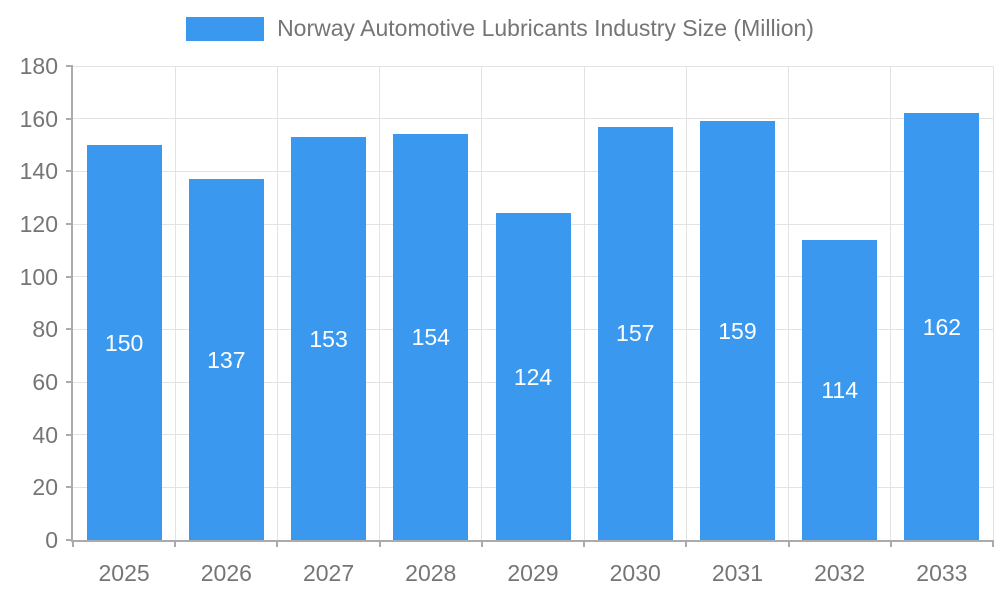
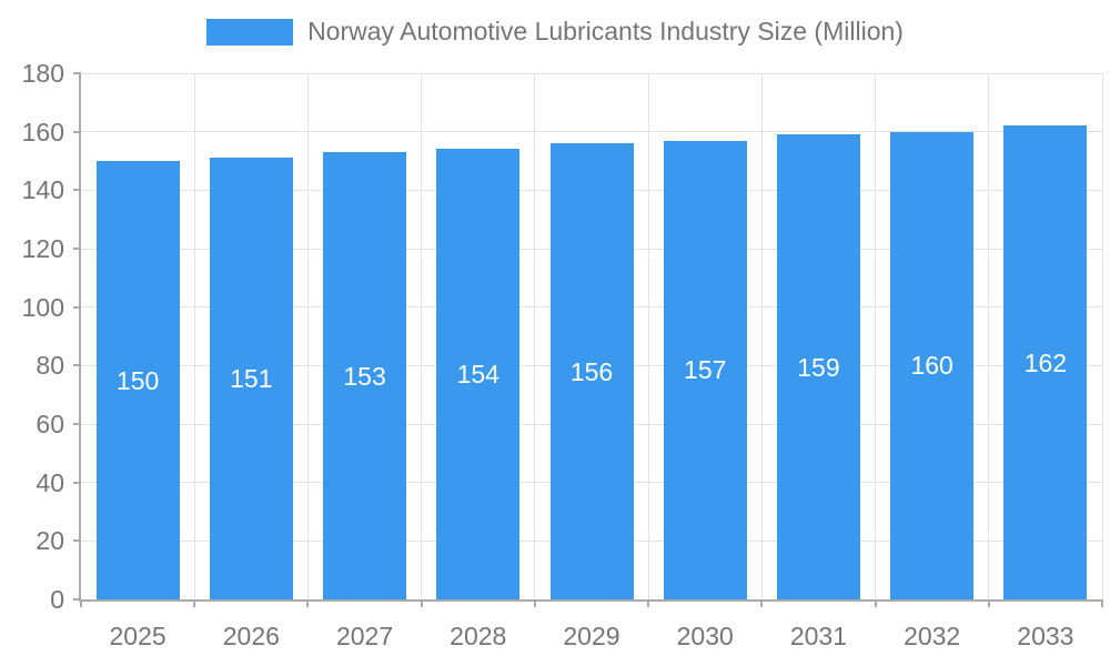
2026: 137 -> 151
2029: 124 -> 156
2032: 114 -> 160
